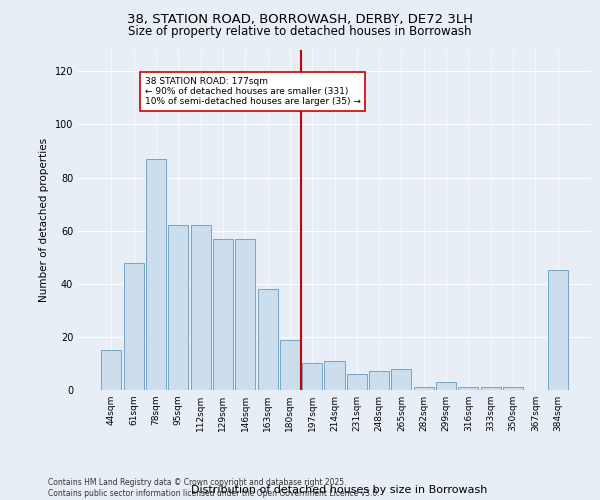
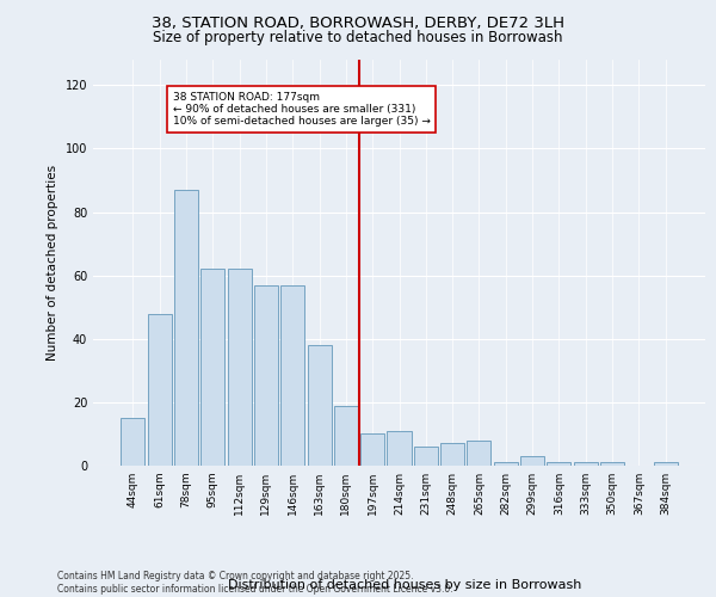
384sqm: 45 -> 1
